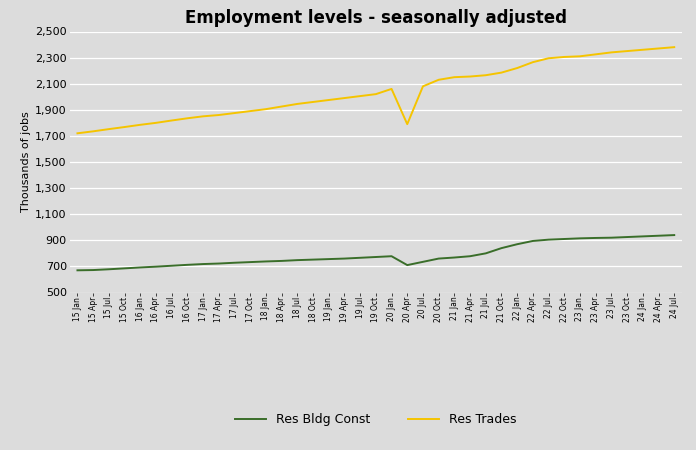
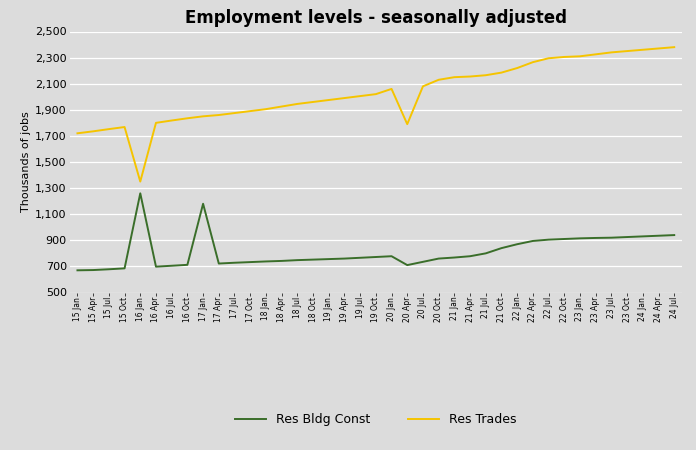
Res Bldg Const/16 Jan: 690 -> 1,260
Res Trades/16 Jan: 1,780 -> 1,350
Res Bldg Const/17 Jan: 720 -> 1,180
